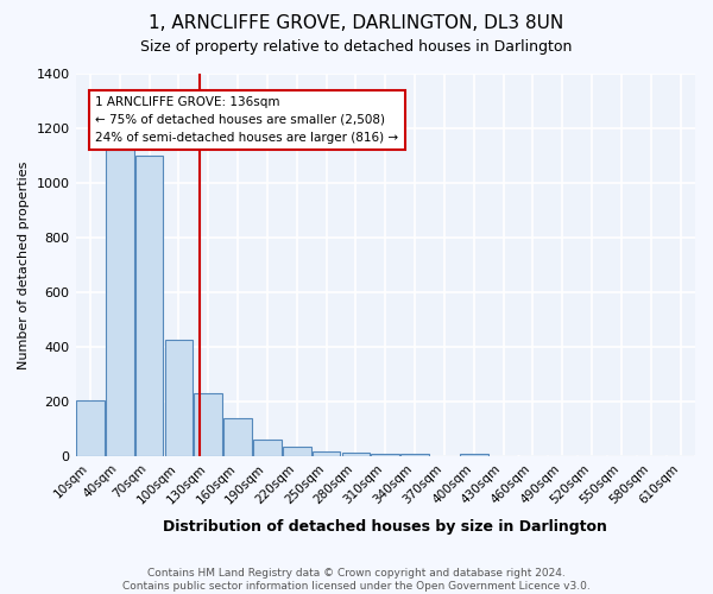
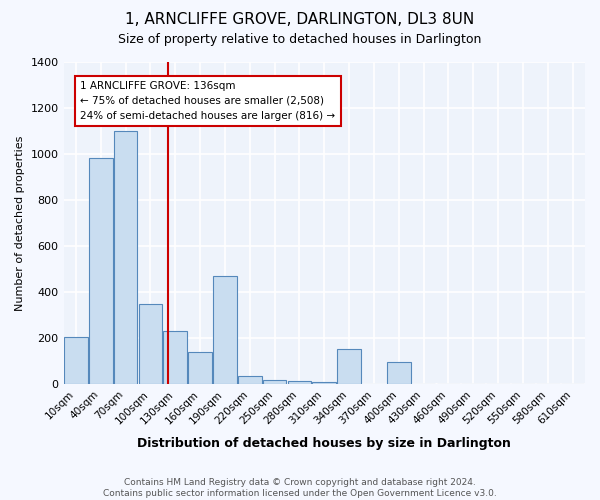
40sqm: 1120 -> 980
100sqm: 425 -> 350
190sqm: 60 -> 470
340sqm: 10 -> 155
400sqm: 10 -> 95
